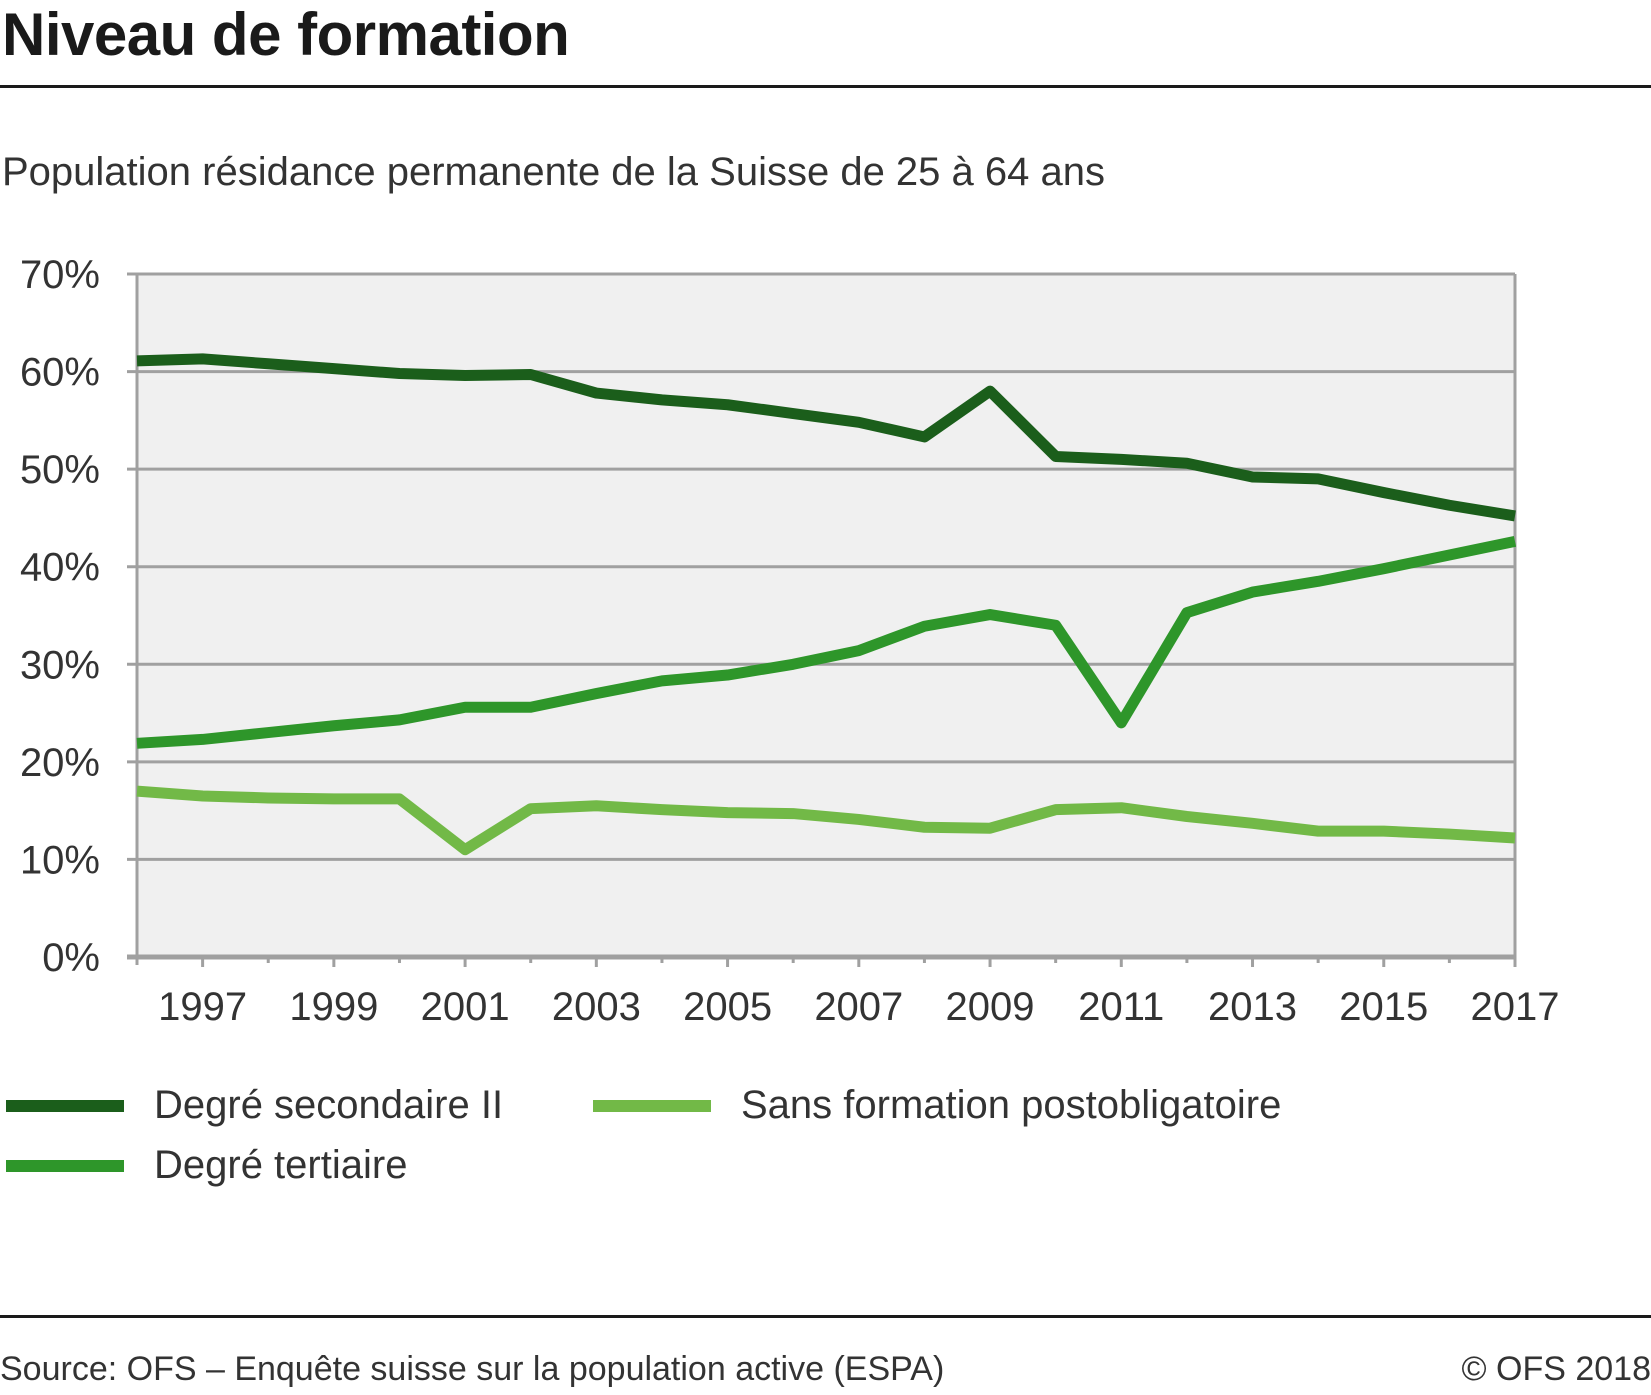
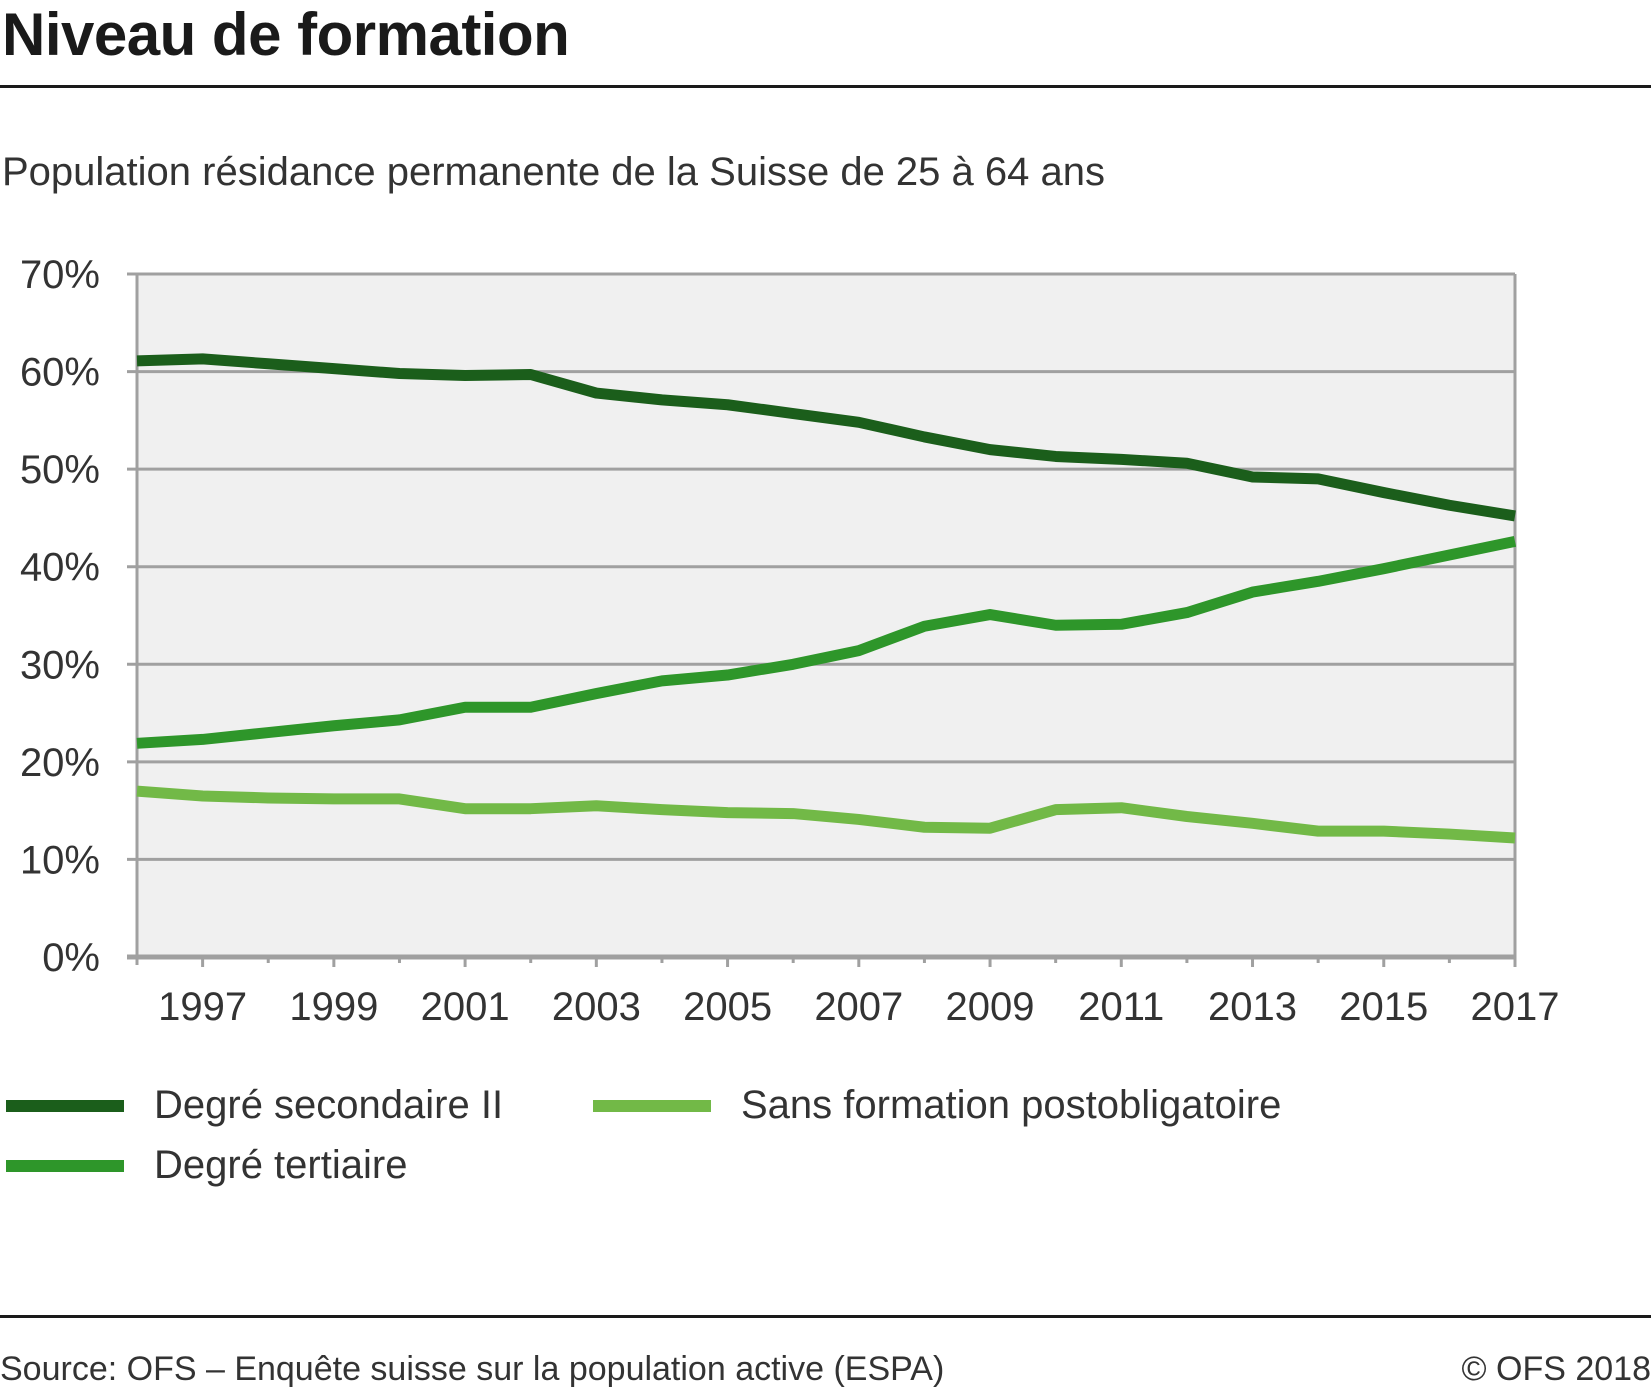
Sans formation postobligatoire/2001: 11% -> 15%
Degré secondaire II/2009: 58% -> 52%
Degré tertiaire/2011: 24% -> 34%
